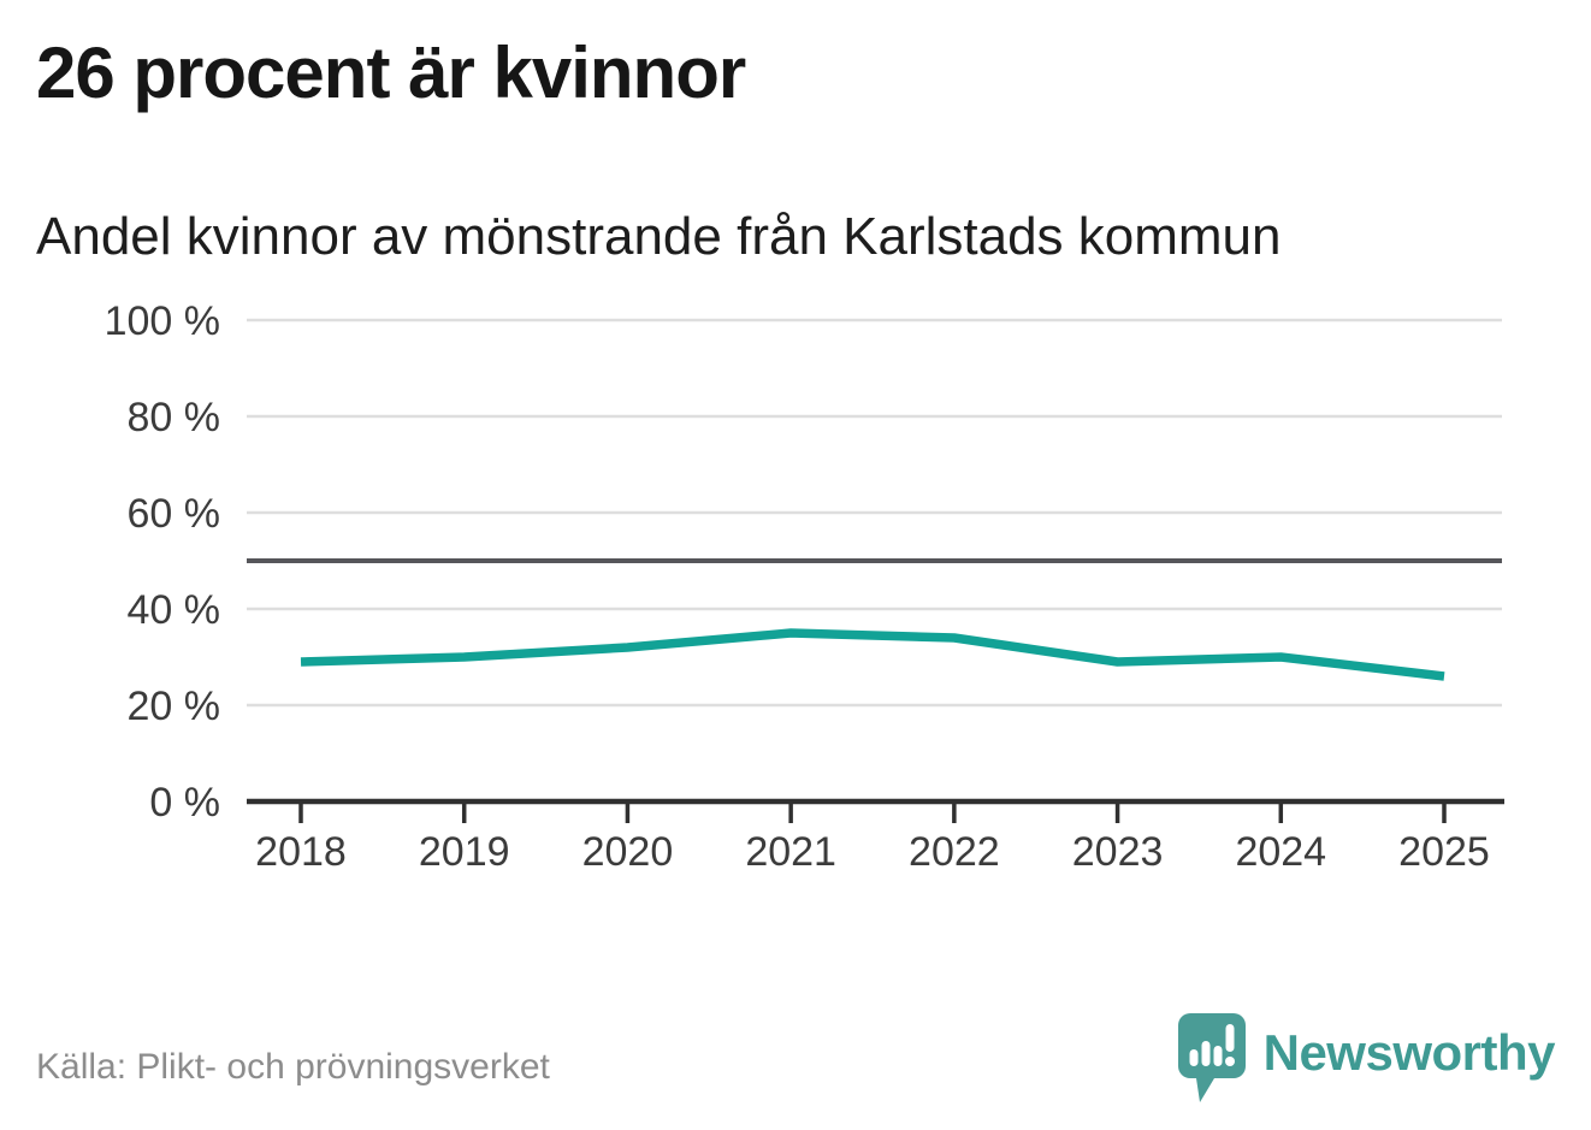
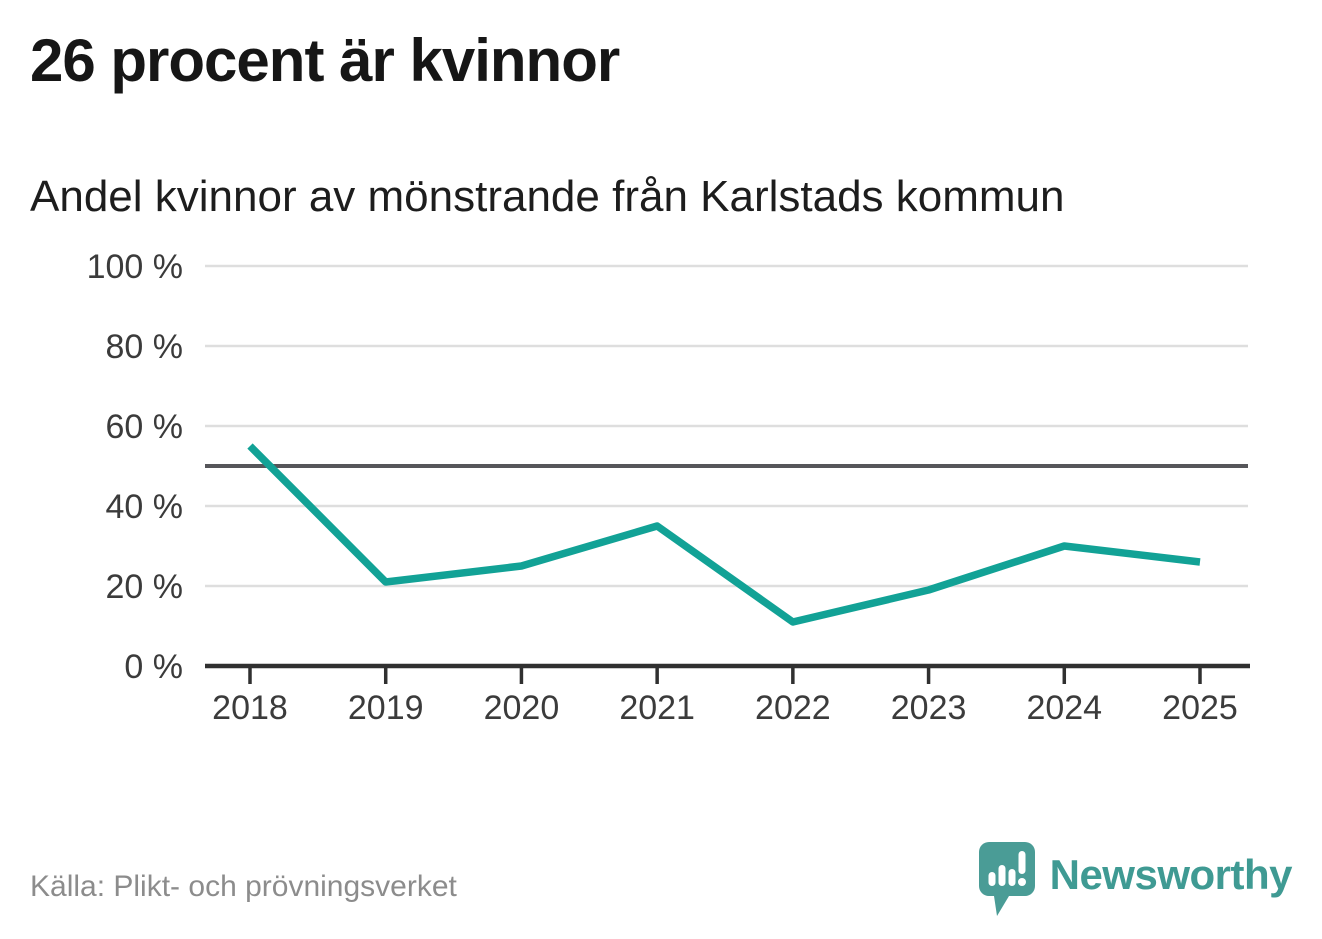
2018: 29% -> 55%
2019: 30% -> 21%
2020: 32% -> 25%
2022: 34% -> 11%
2023: 29% -> 19%
